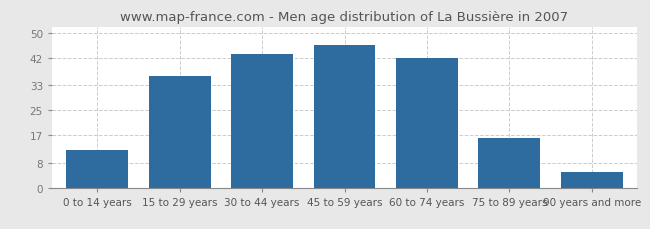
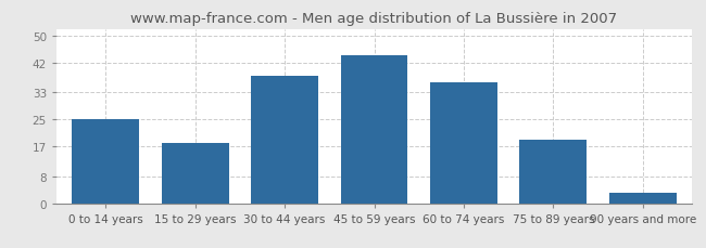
0 to 14 years: 12 -> 25
15 to 29 years: 36 -> 18
30 to 44 years: 43 -> 38
45 to 59 years: 46 -> 44
60 to 74 years: 42 -> 36
75 to 89 years: 16 -> 19
90 years and more: 5 -> 3
